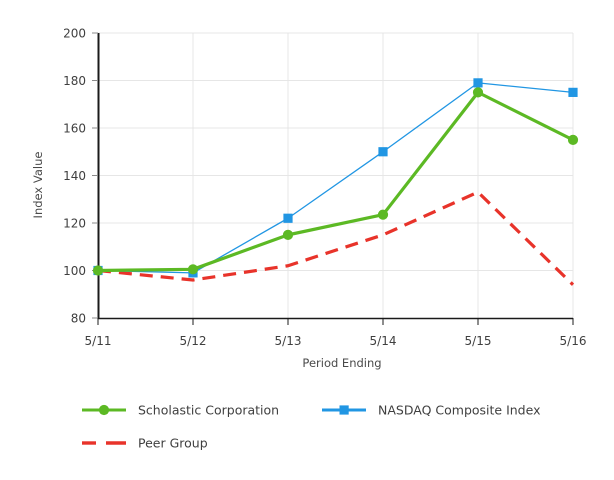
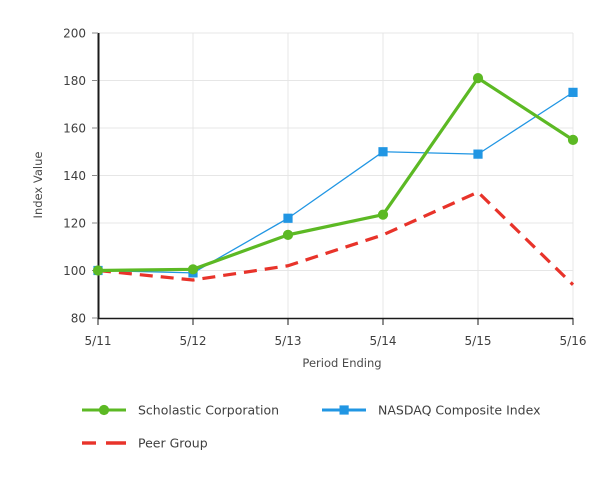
Scholastic Corporation/5/15: 175 -> 181
NASDAQ Composite Index/5/15: 179 -> 149
